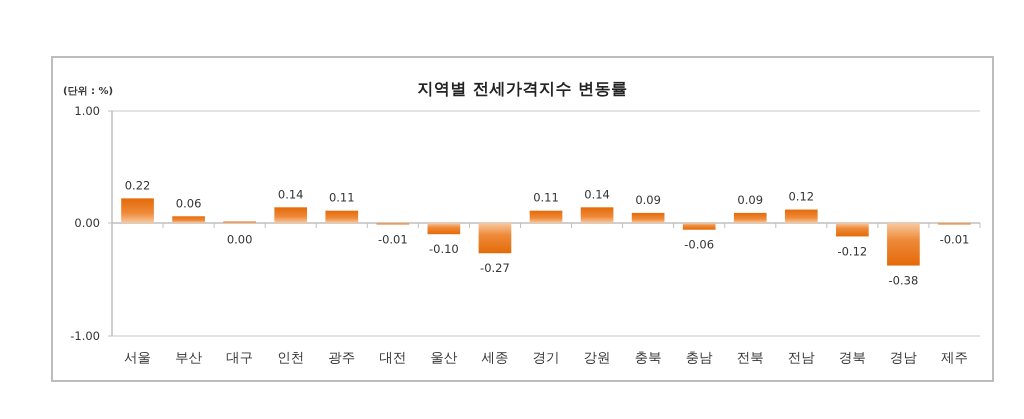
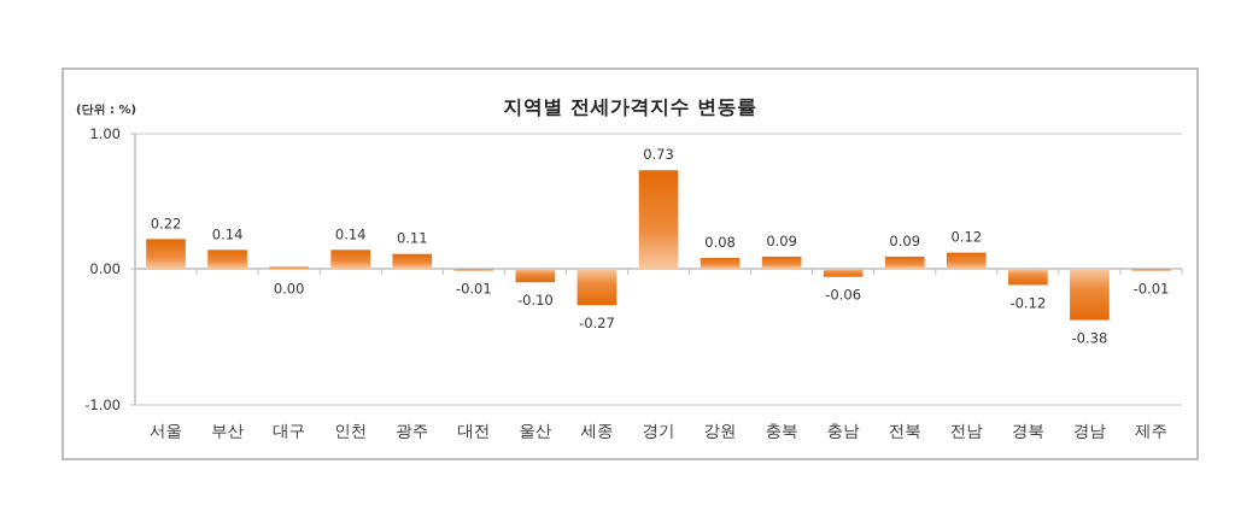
부산: 0.06 -> 0.14
경기: 0.11 -> 0.73
강원: 0.14 -> 0.08
